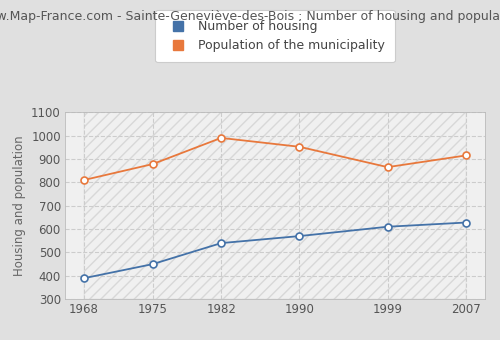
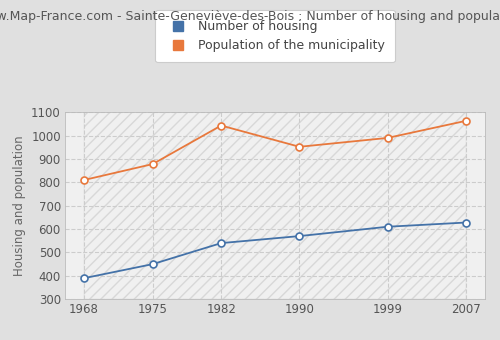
Population of the municipality/1982: 990 -> 1043
Population of the municipality/1999: 865 -> 990
Population of the municipality/2007: 915 -> 1063
